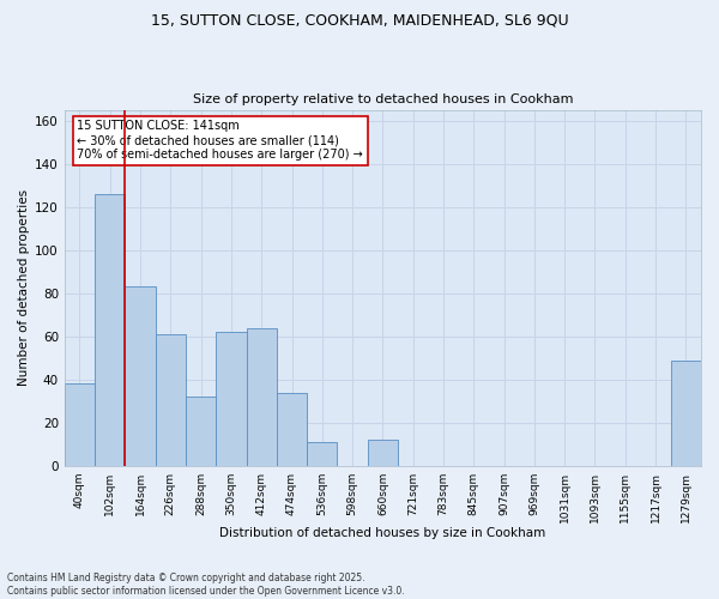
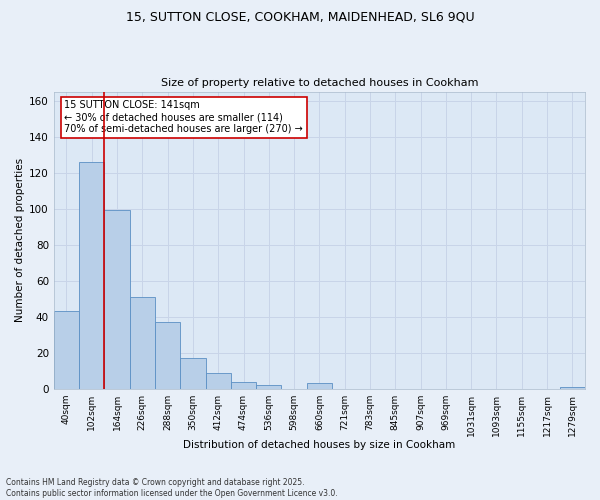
40sqm: 38 -> 43
164sqm: 83 -> 99
226sqm: 61 -> 51
288sqm: 32 -> 37
350sqm: 62 -> 17
412sqm: 64 -> 9
474sqm: 34 -> 4
536sqm: 11 -> 2
660sqm: 12 -> 3
1279sqm: 49 -> 1
